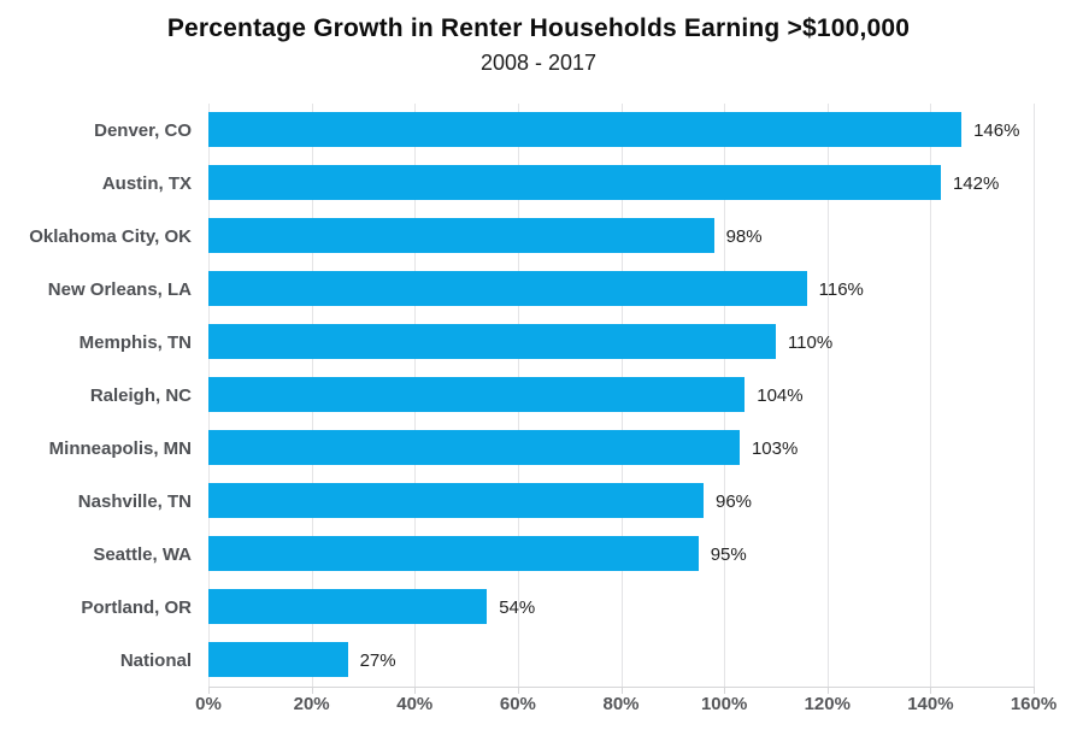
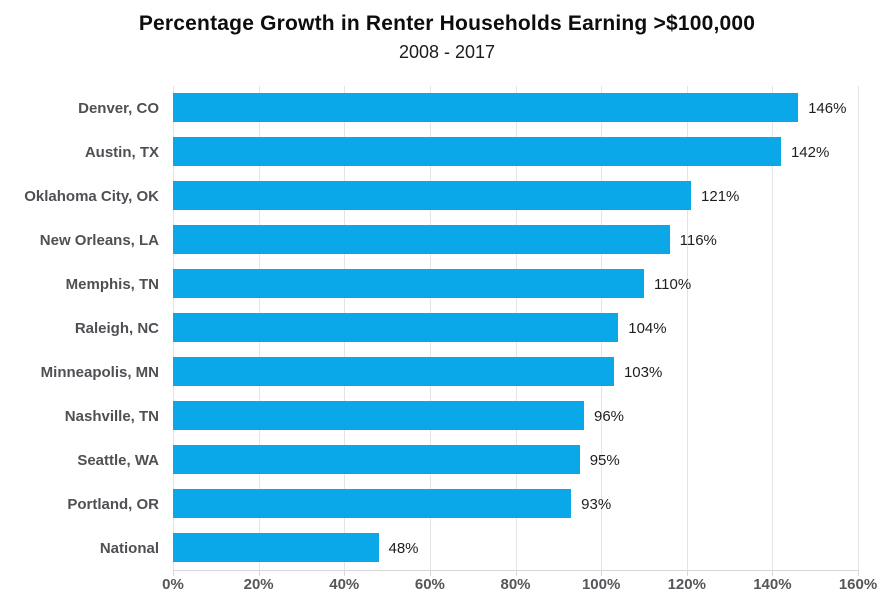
Oklahoma City, OK: 98% -> 121%
Portland, OR: 54% -> 93%
National: 27% -> 48%
